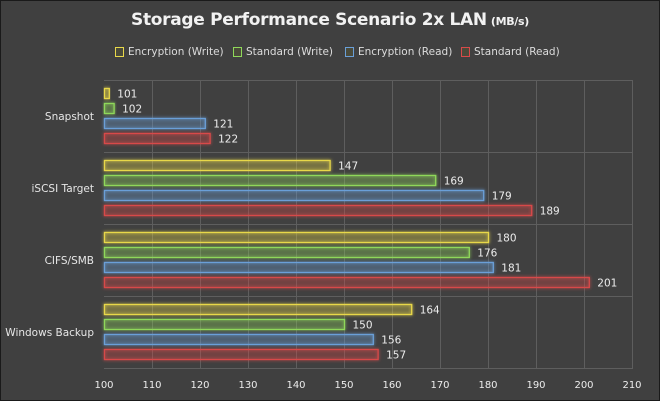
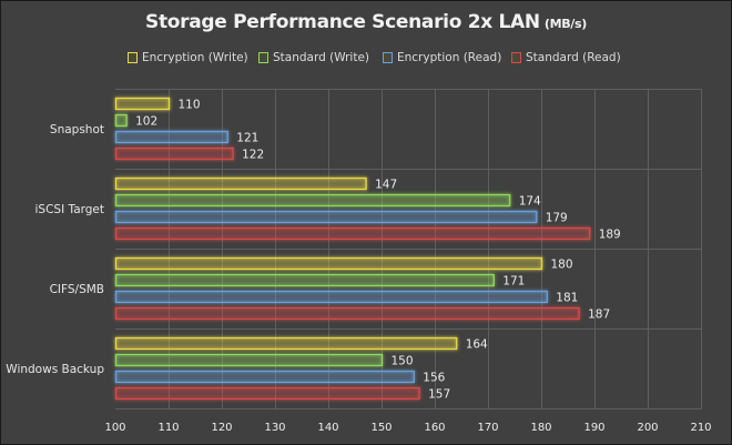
Encryption (Write)/Snapshot: 101 -> 110
Standard (Write)/iSCSI Target: 169 -> 174
Standard (Write)/CIFS/SMB: 176 -> 171
Standard (Read)/CIFS/SMB: 201 -> 187
